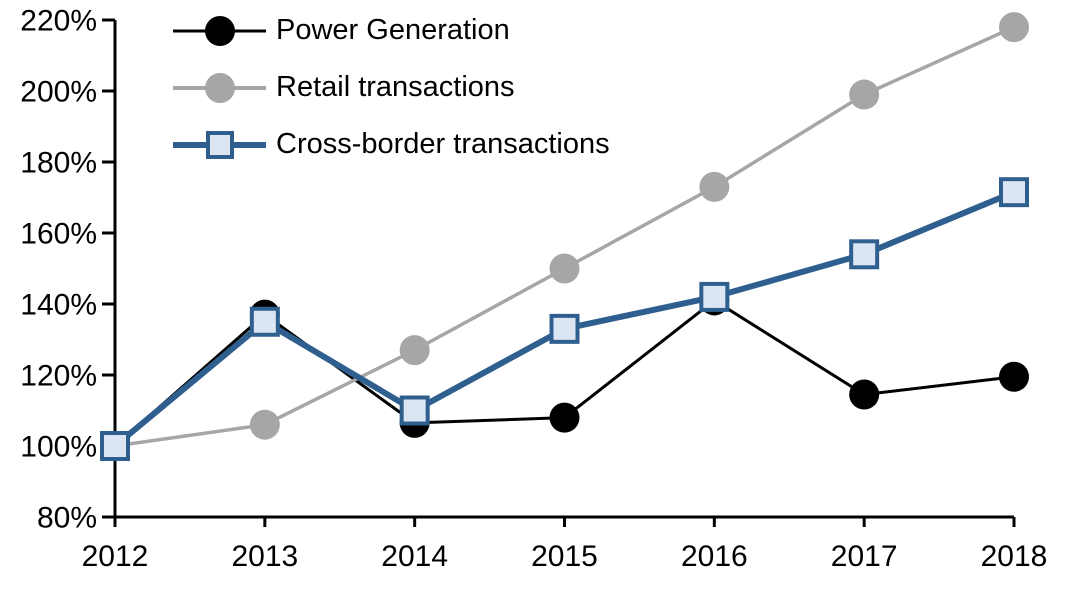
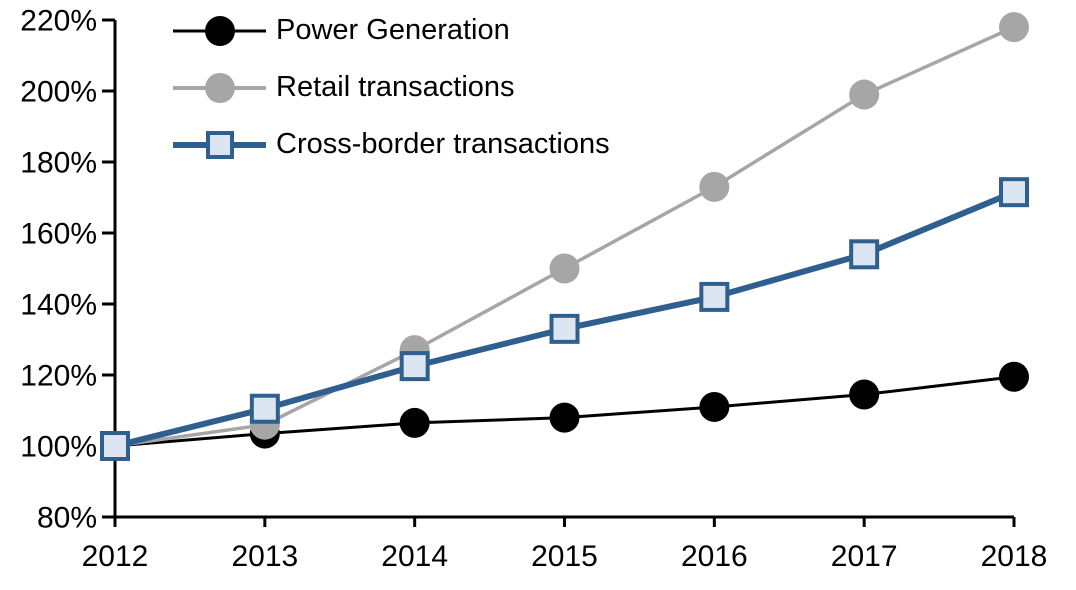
Power Generation/2013: 137% -> 104%
Cross-border transactions/2013: 135% -> 110%
Cross-border transactions/2014: 110% -> 122%
Power Generation/2016: 141% -> 111%
